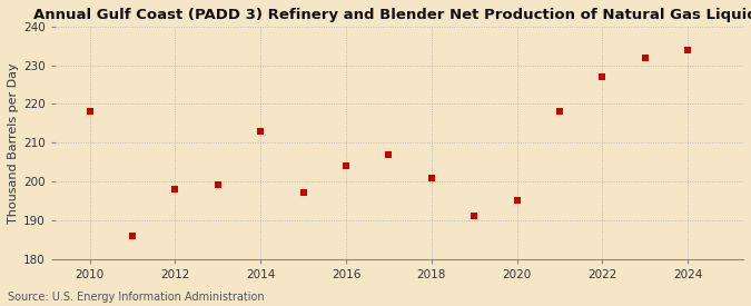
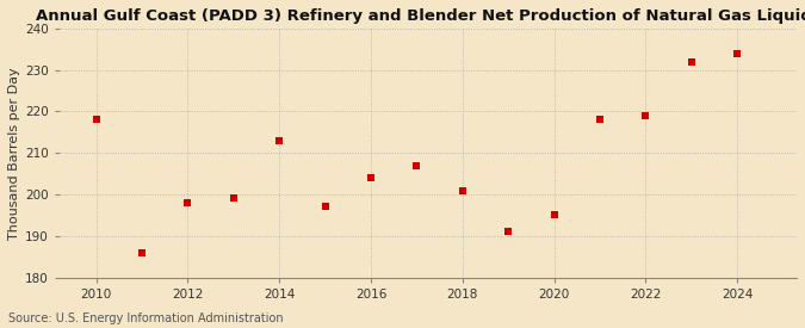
2022: 227 -> 219
